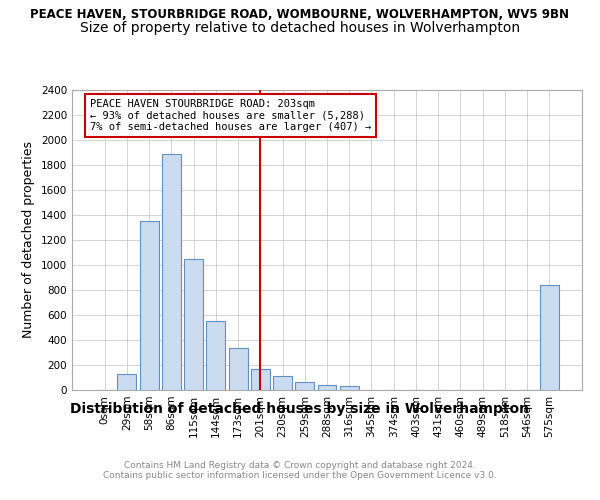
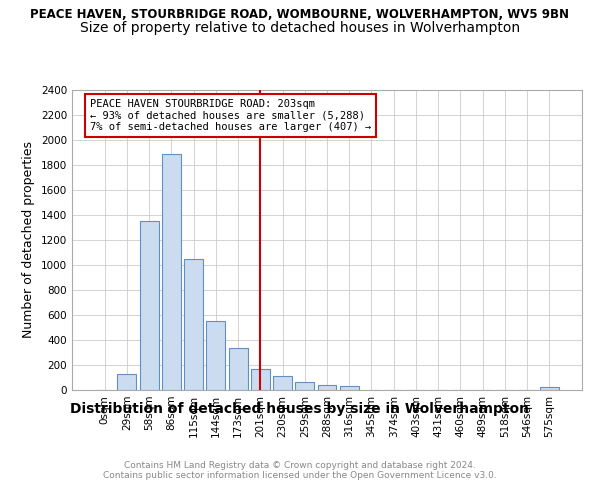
575sqm: 840 -> 20
